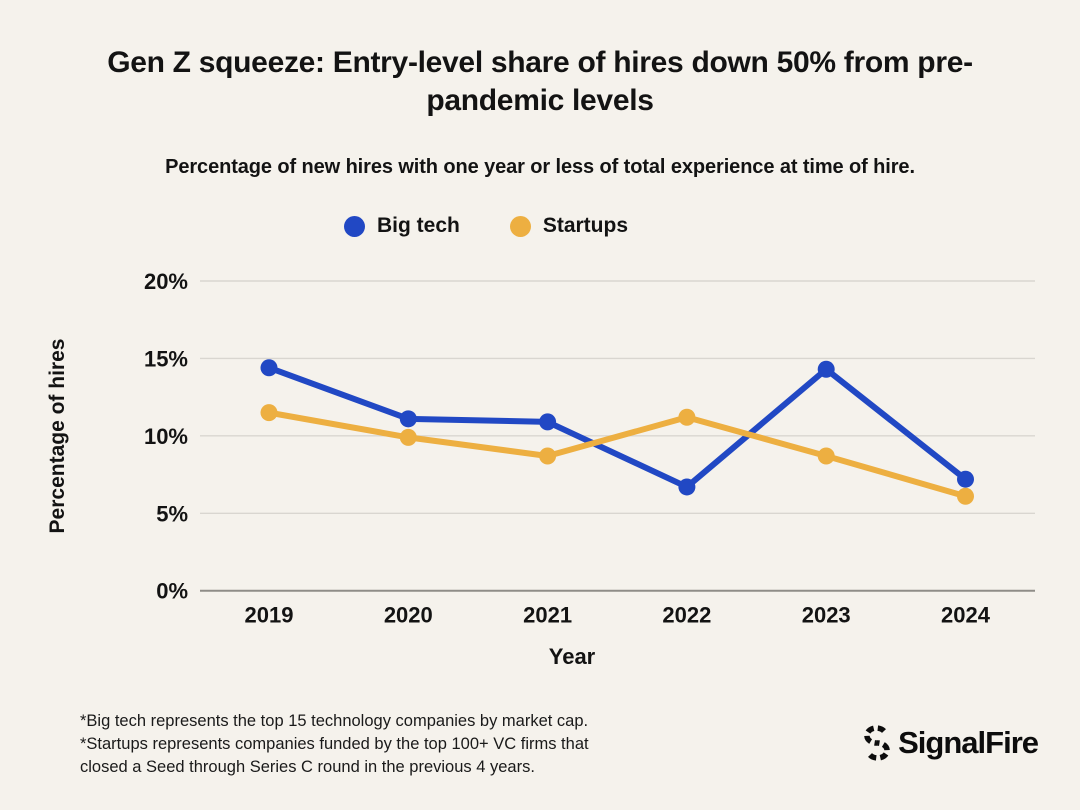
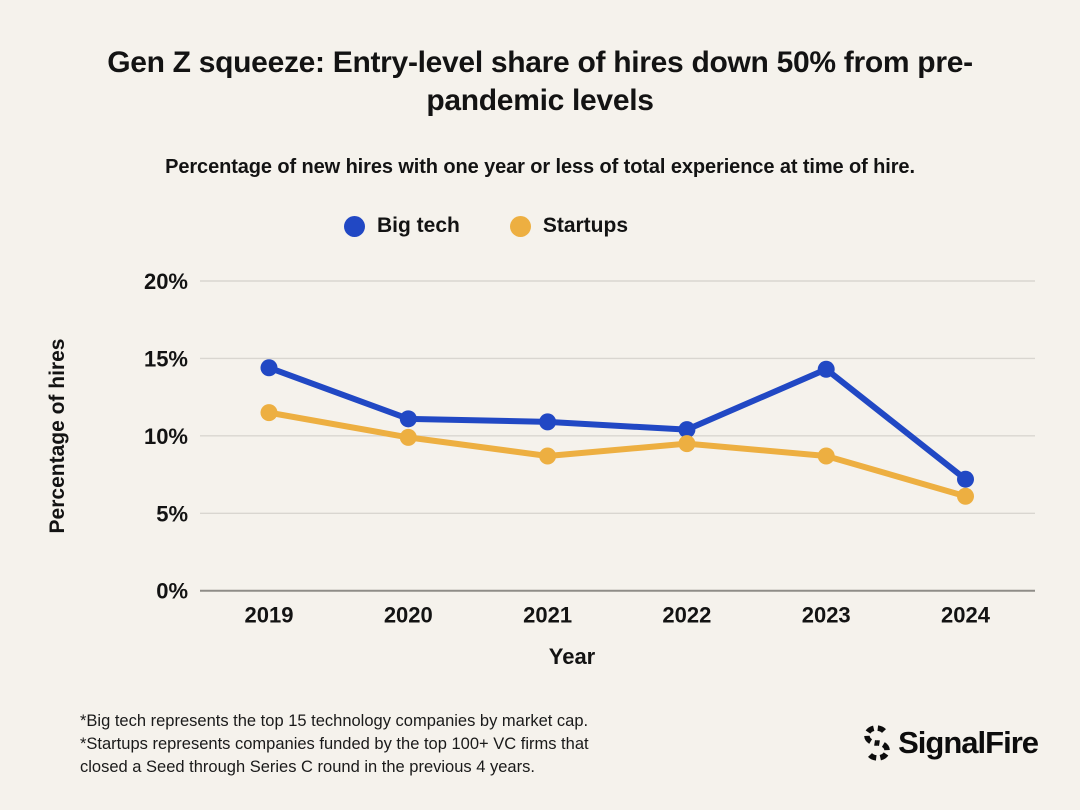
Big tech/2022: 6.7% -> 10.4%
Startups/2022: 11.2% -> 9.5%
